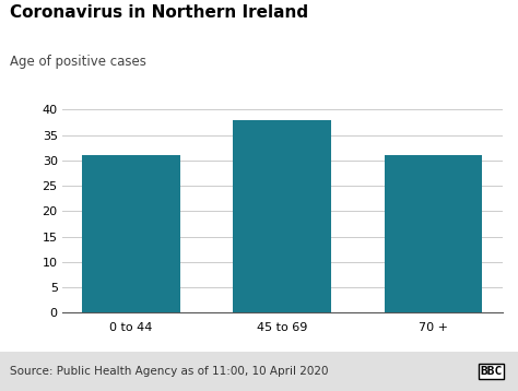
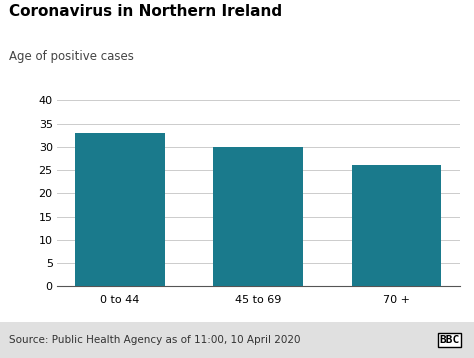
0 to 44: 31 -> 33
45 to 69: 38 -> 30
70 +: 31 -> 26
